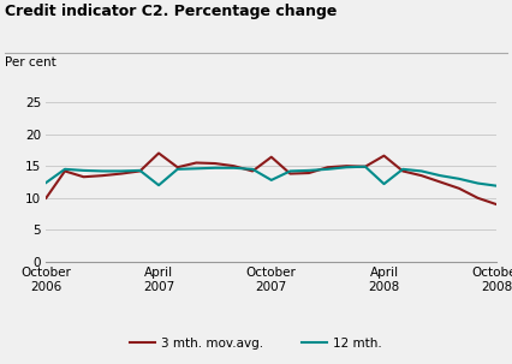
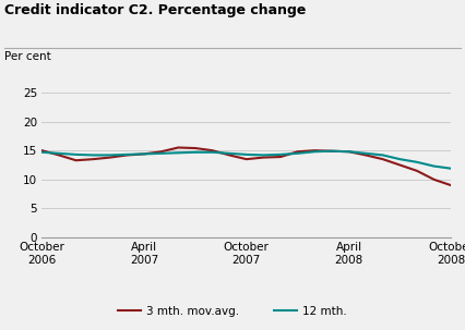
3 mth. mov.avg./October 2006: 10.0 -> 15.0
12 mth./October 2006: 12.4 -> 14.7
3 mth. mov.avg./April 2007: 17.0 -> 14.4
12 mth./April 2007: 12.0 -> 14.4
3 mth. mov.avg./October 2007: 16.4 -> 13.5
12 mth./October 2007: 12.8 -> 14.3
3 mth. mov.avg./April 2008: 16.6 -> 14.8
12 mth./April 2008: 12.2 -> 14.8
